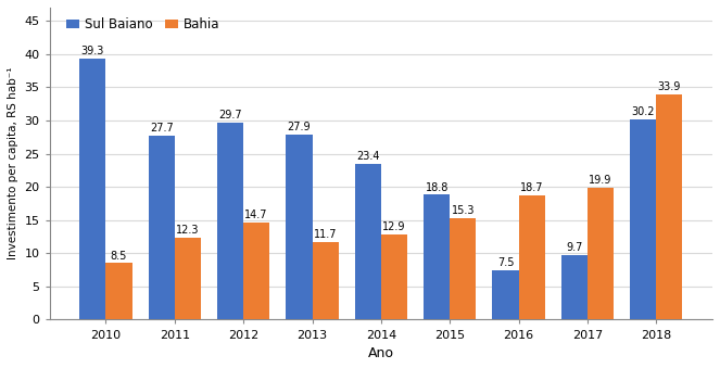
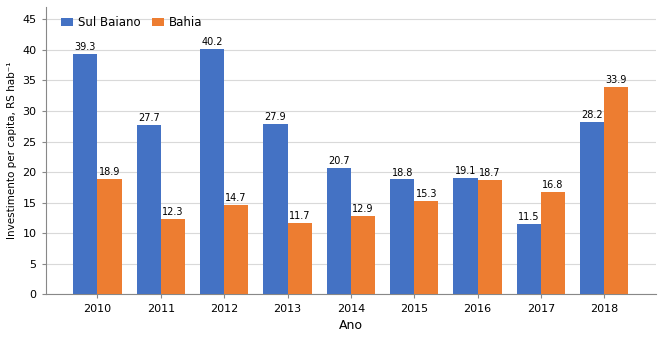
Bahia/2010: 8.5 -> 18.9
Sul Baiano/2012: 29.7 -> 40.2
Sul Baiano/2014: 23.4 -> 20.7
Sul Baiano/2016: 7.5 -> 19.1
Sul Baiano/2017: 9.7 -> 11.5
Bahia/2017: 19.9 -> 16.8
Sul Baiano/2018: 30.2 -> 28.2
